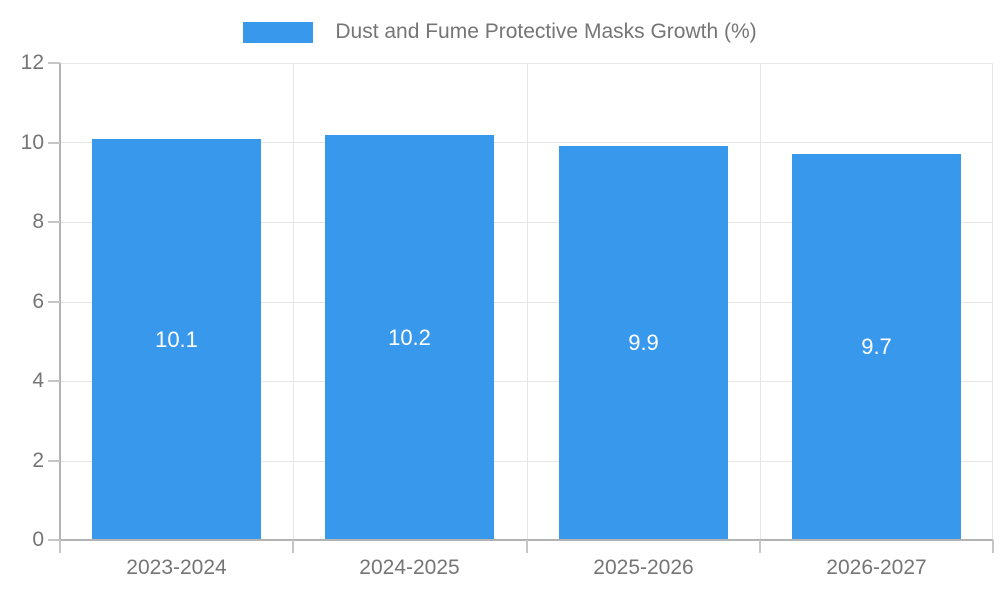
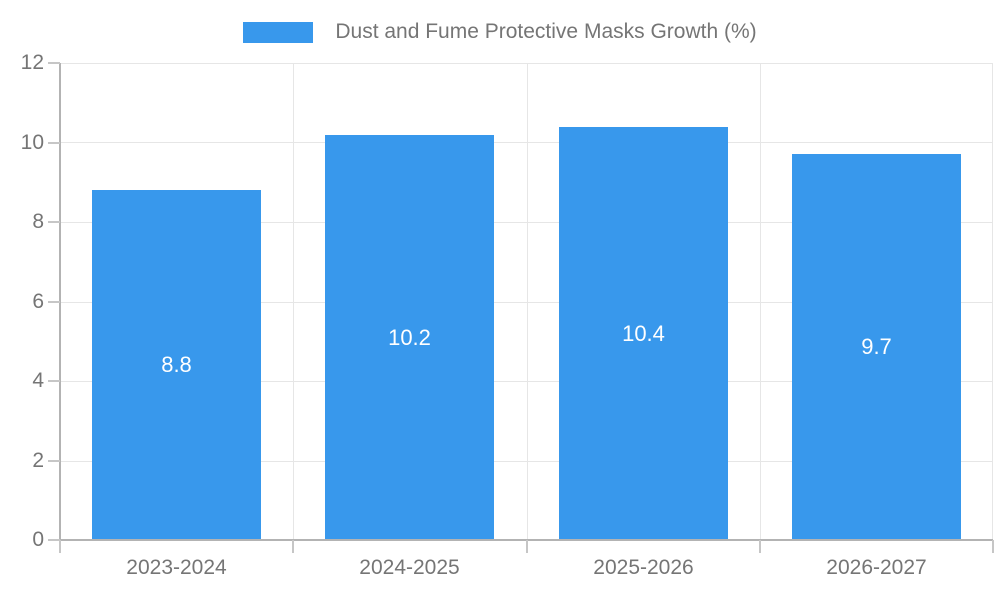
2023-2024: 10.1 -> 8.8
2025-2026: 9.9 -> 10.4
